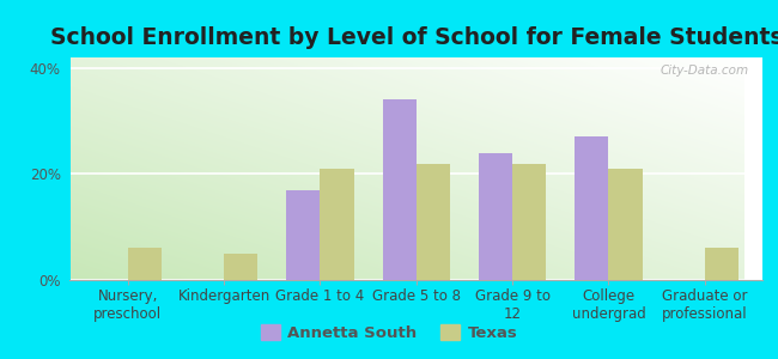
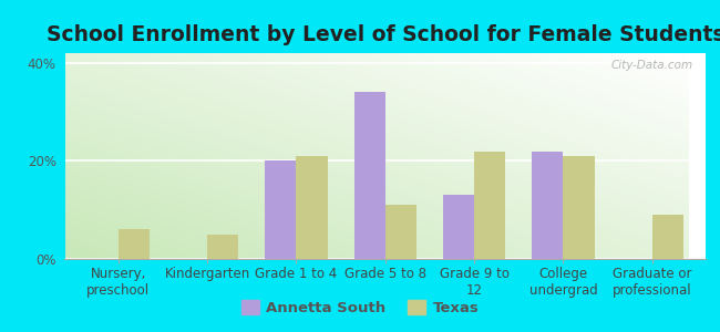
Annetta South/Grade 1 to 4: 17% -> 20%
Texas/Grade 5 to 8: 22% -> 11%
Annetta South/Grade 9 to 12: 24% -> 13%
Annetta South/College undergrad: 27% -> 22%
Texas/Graduate or professional: 6% -> 9%
